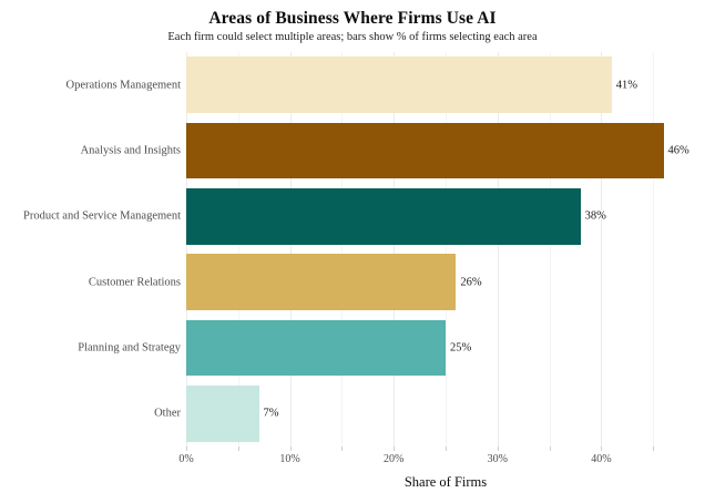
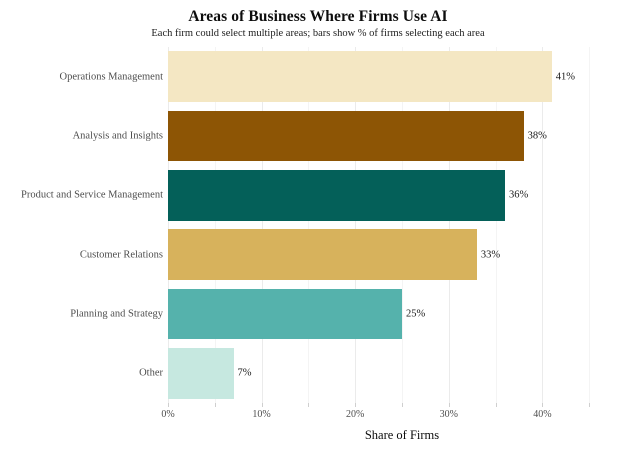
Analysis and Insights: 46% -> 38%
Product and Service Management: 38% -> 36%
Customer Relations: 26% -> 33%
